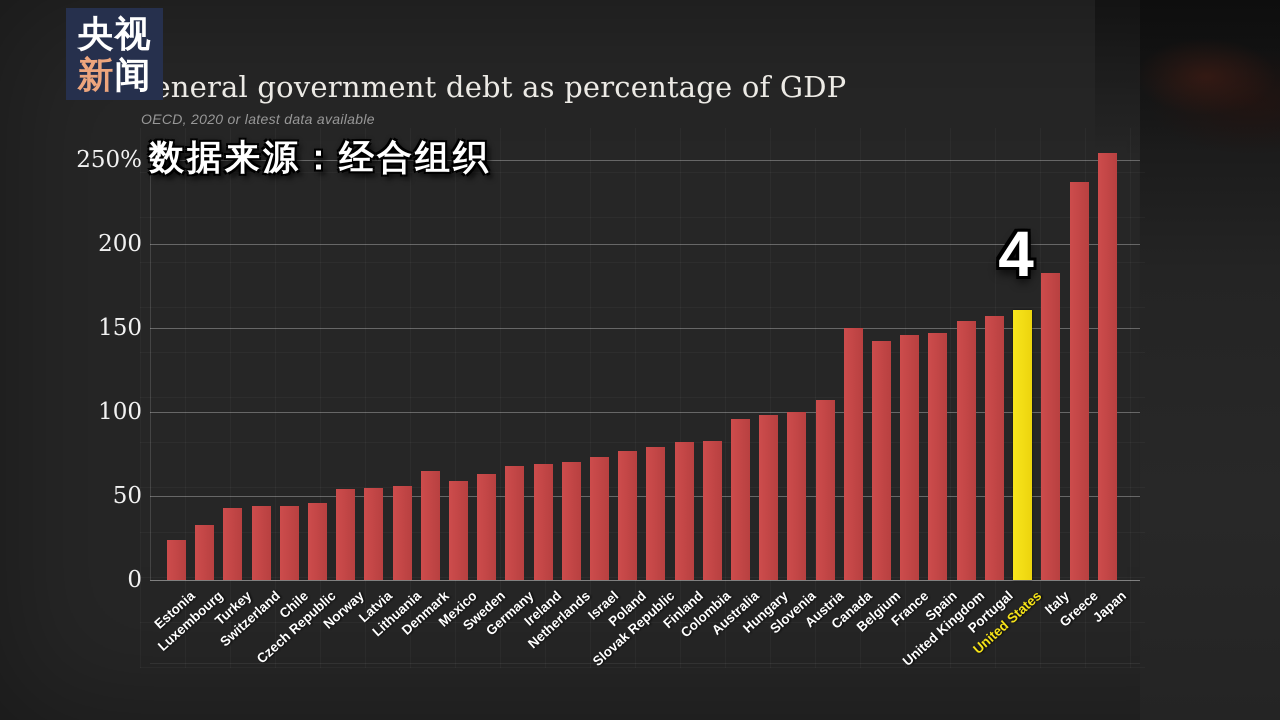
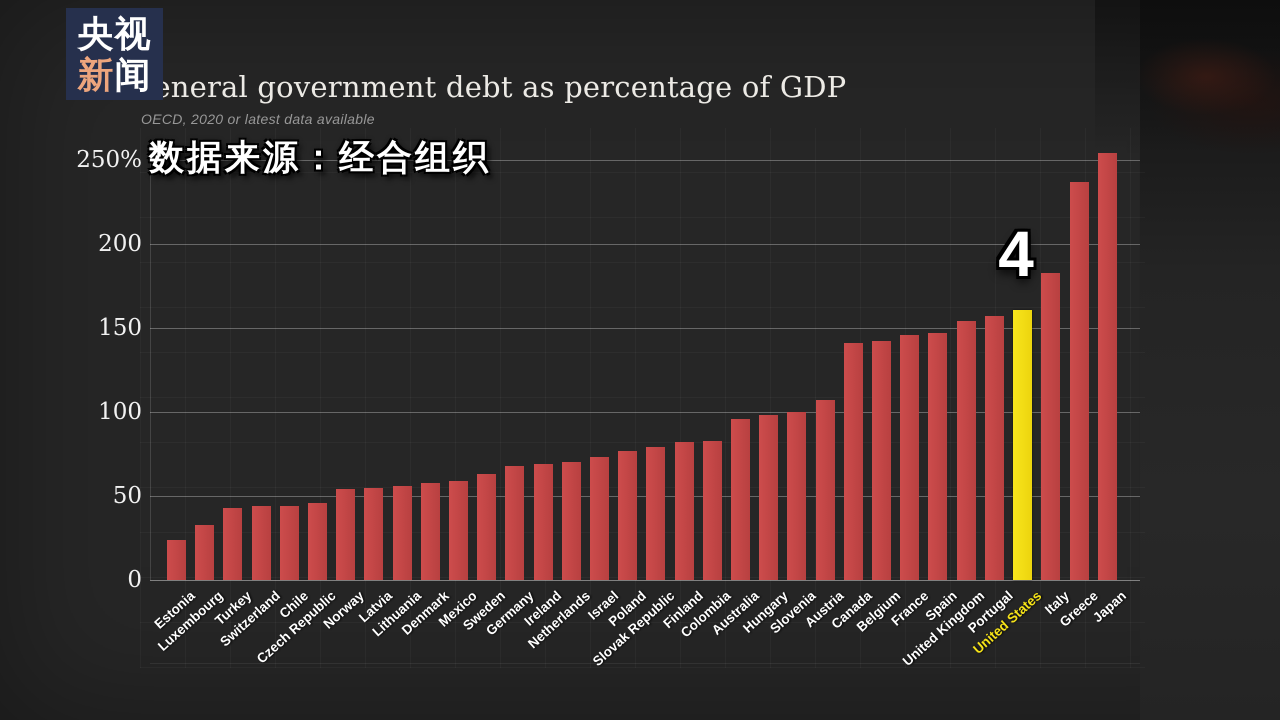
Denmark: 65% -> 58%
Canada: 150% -> 141%
